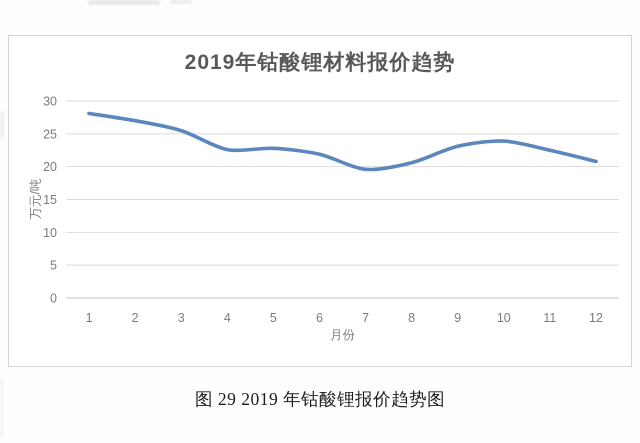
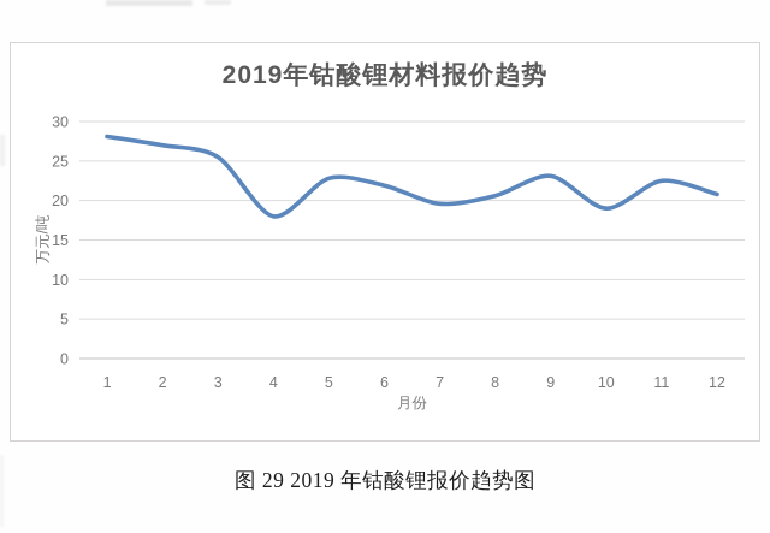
4: 23 -> 18
10: 24 -> 19
